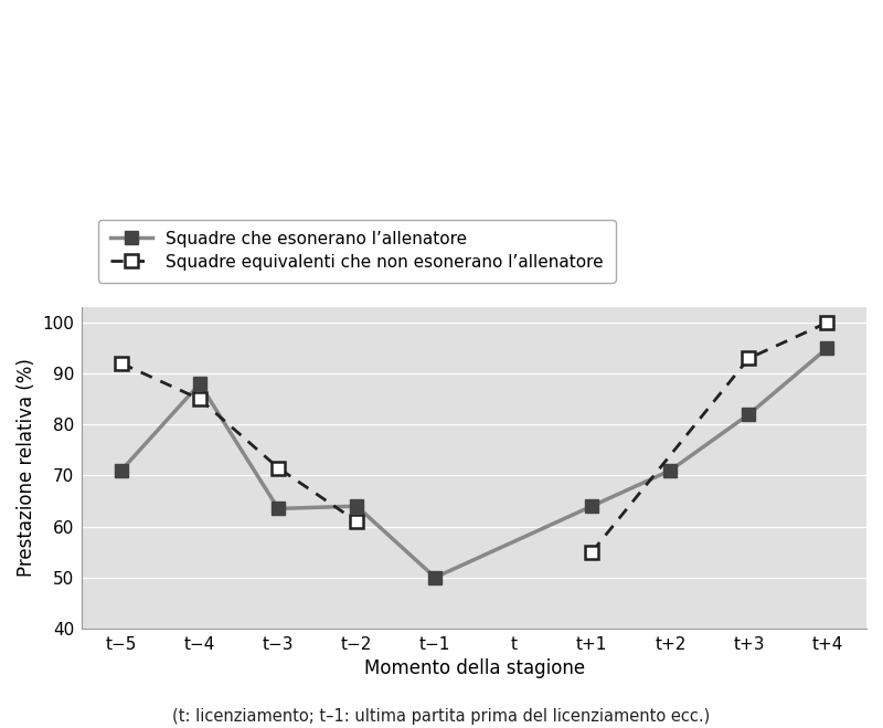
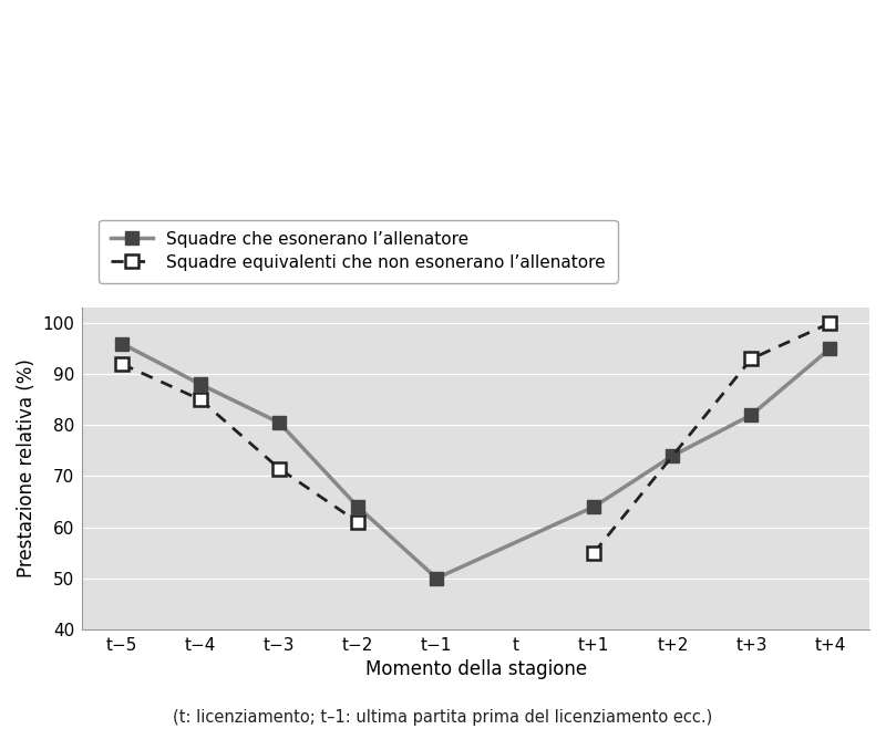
Squadre che esonerano l’allenatore/t−5: 71.0 -> 96.0
Squadre che esonerano l’allenatore/t−3: 63.5 -> 80.5
Squadre che esonerano l’allenatore/t+2: 71.0 -> 74.0
